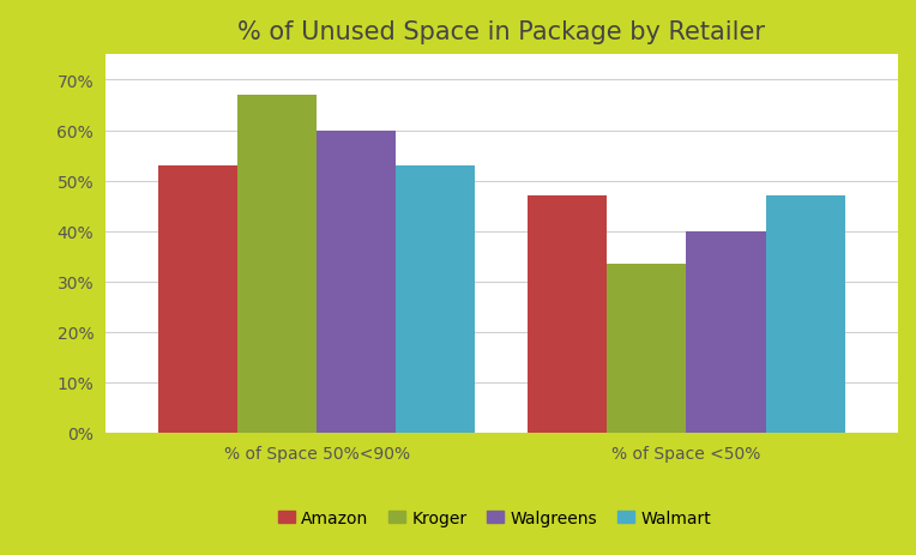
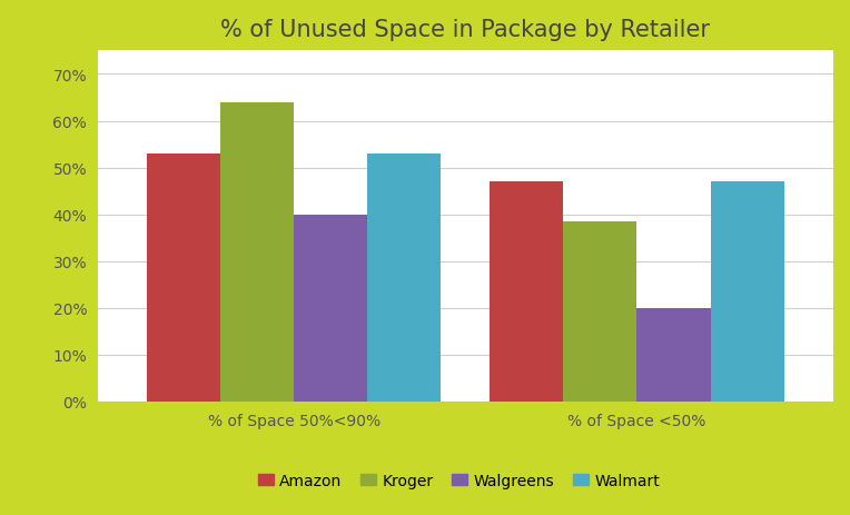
Kroger/% of Space 50%<90%: 67.0% -> 64.0%
Walgreens/% of Space 50%<90%: 60% -> 40%
Kroger/% of Space <50%: 33.5% -> 38.5%
Walgreens/% of Space <50%: 40% -> 20%
